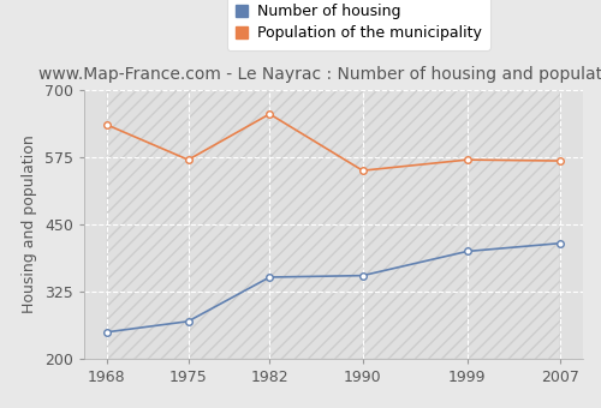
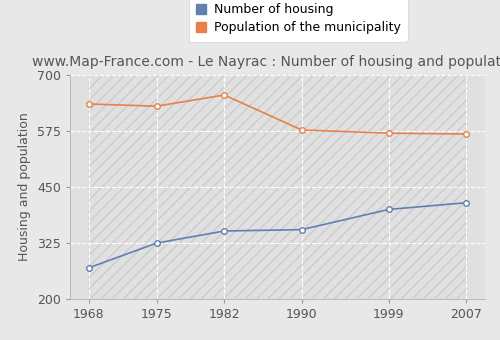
Number of housing/1968: 250 -> 270
Number of housing/1975: 270 -> 325
Population of the municipality/1975: 570 -> 630
Population of the municipality/1990: 550 -> 577
